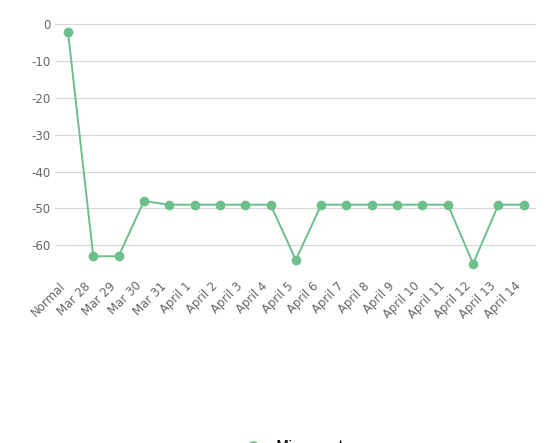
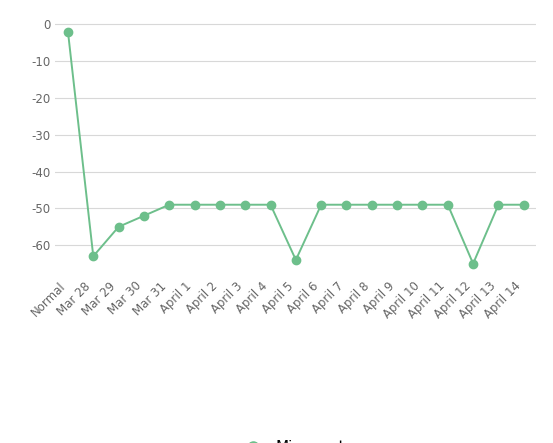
Mar 29: -63 -> -55
Mar 30: -48 -> -52
